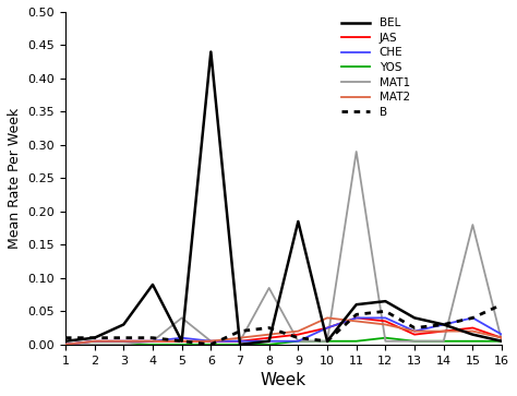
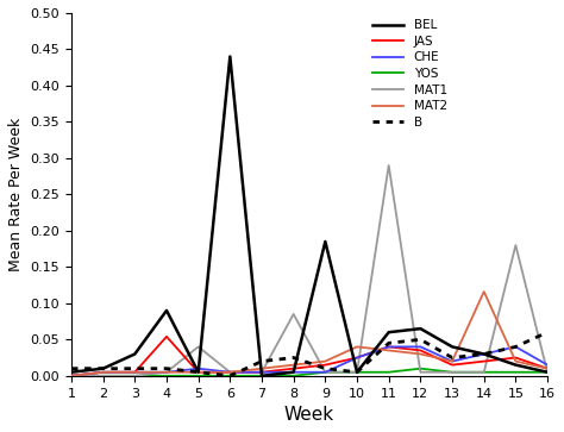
JAS/4: 0.005 -> 0.054
MAT2/14: 0.020 -> 0.116
